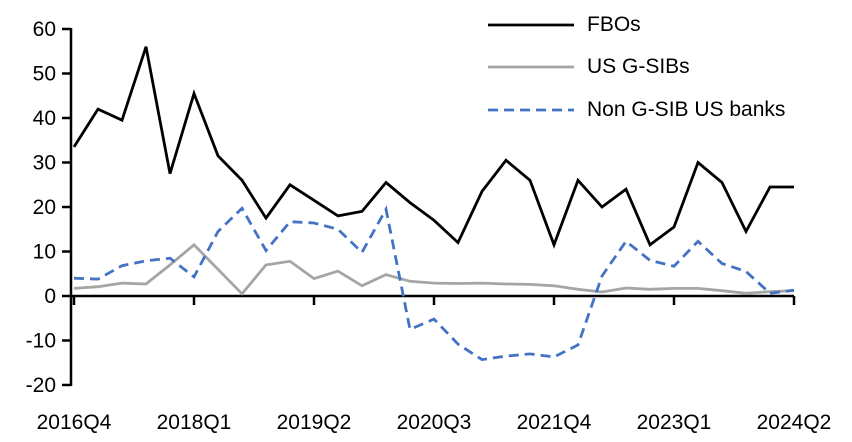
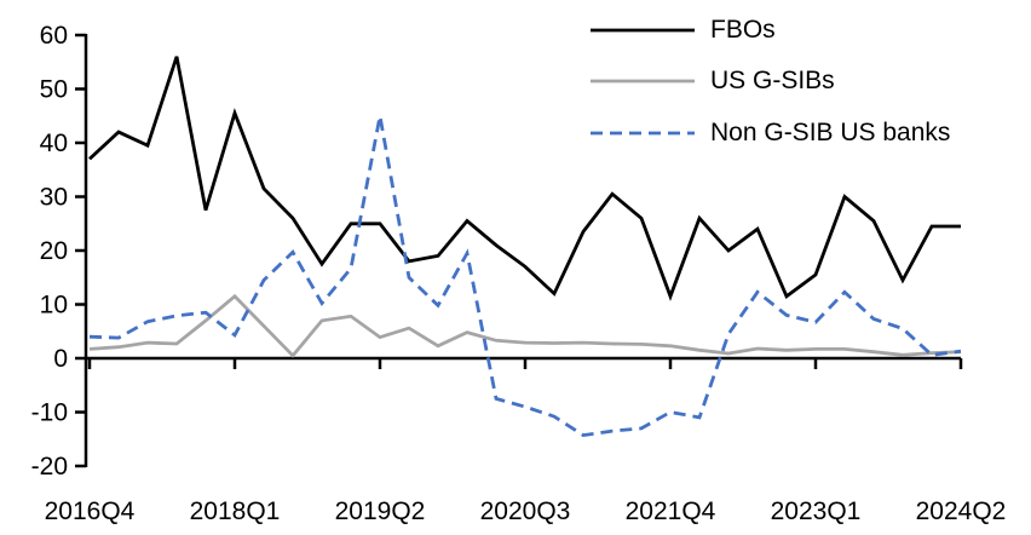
FBOs/2016Q4: 34 -> 37
FBOs/2019Q2: 22 -> 25
Non G-SIB US banks/2019Q2: 16 -> 45
Non G-SIB US banks/2020Q3: -5 -> -9
Non G-SIB US banks/2021Q4: -14 -> -10
